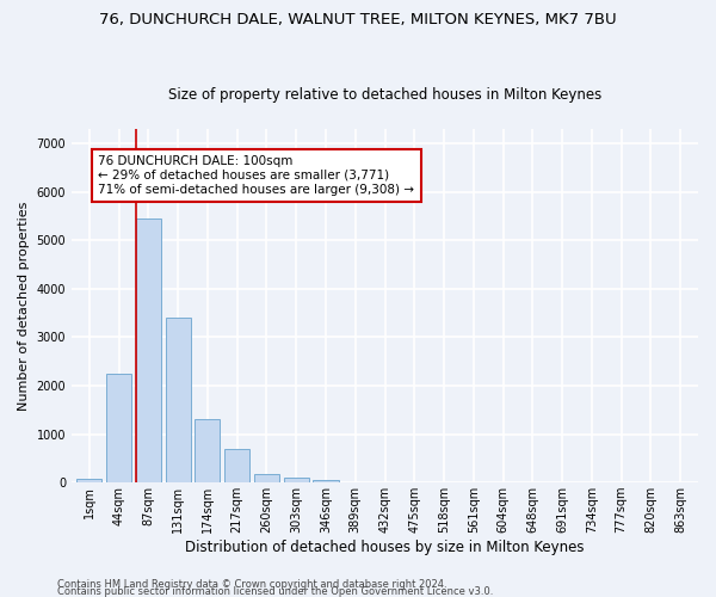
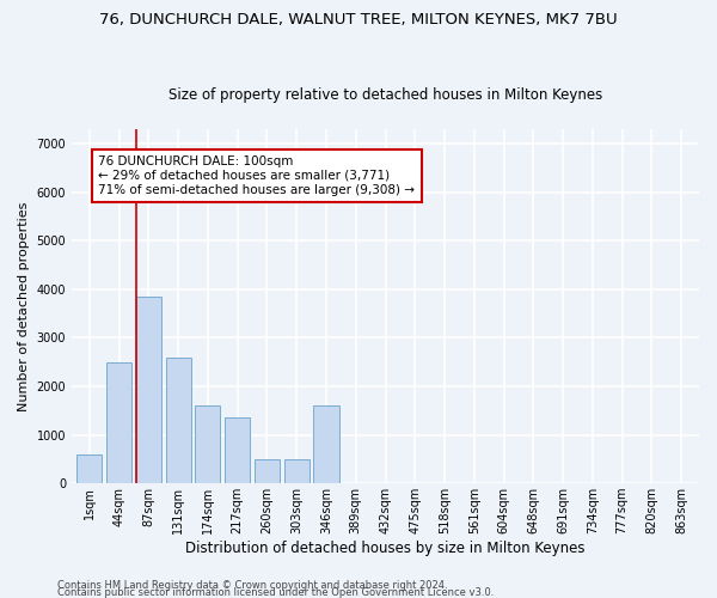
1sqm: 70 -> 600
44sqm: 2250 -> 2500
87sqm: 5450 -> 3850
131sqm: 3400 -> 2600
174sqm: 1300 -> 1600
217sqm: 700 -> 1350
260sqm: 180 -> 500
303sqm: 100 -> 500
346sqm: 50 -> 1600
